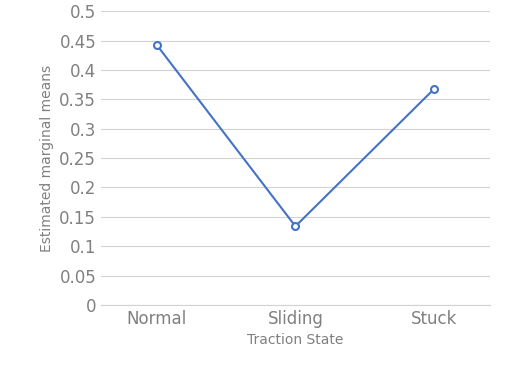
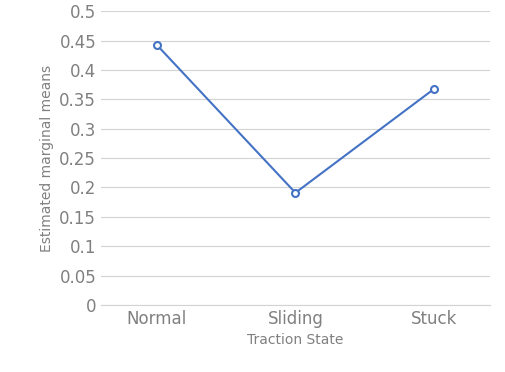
Sliding: 0.134 -> 0.191
